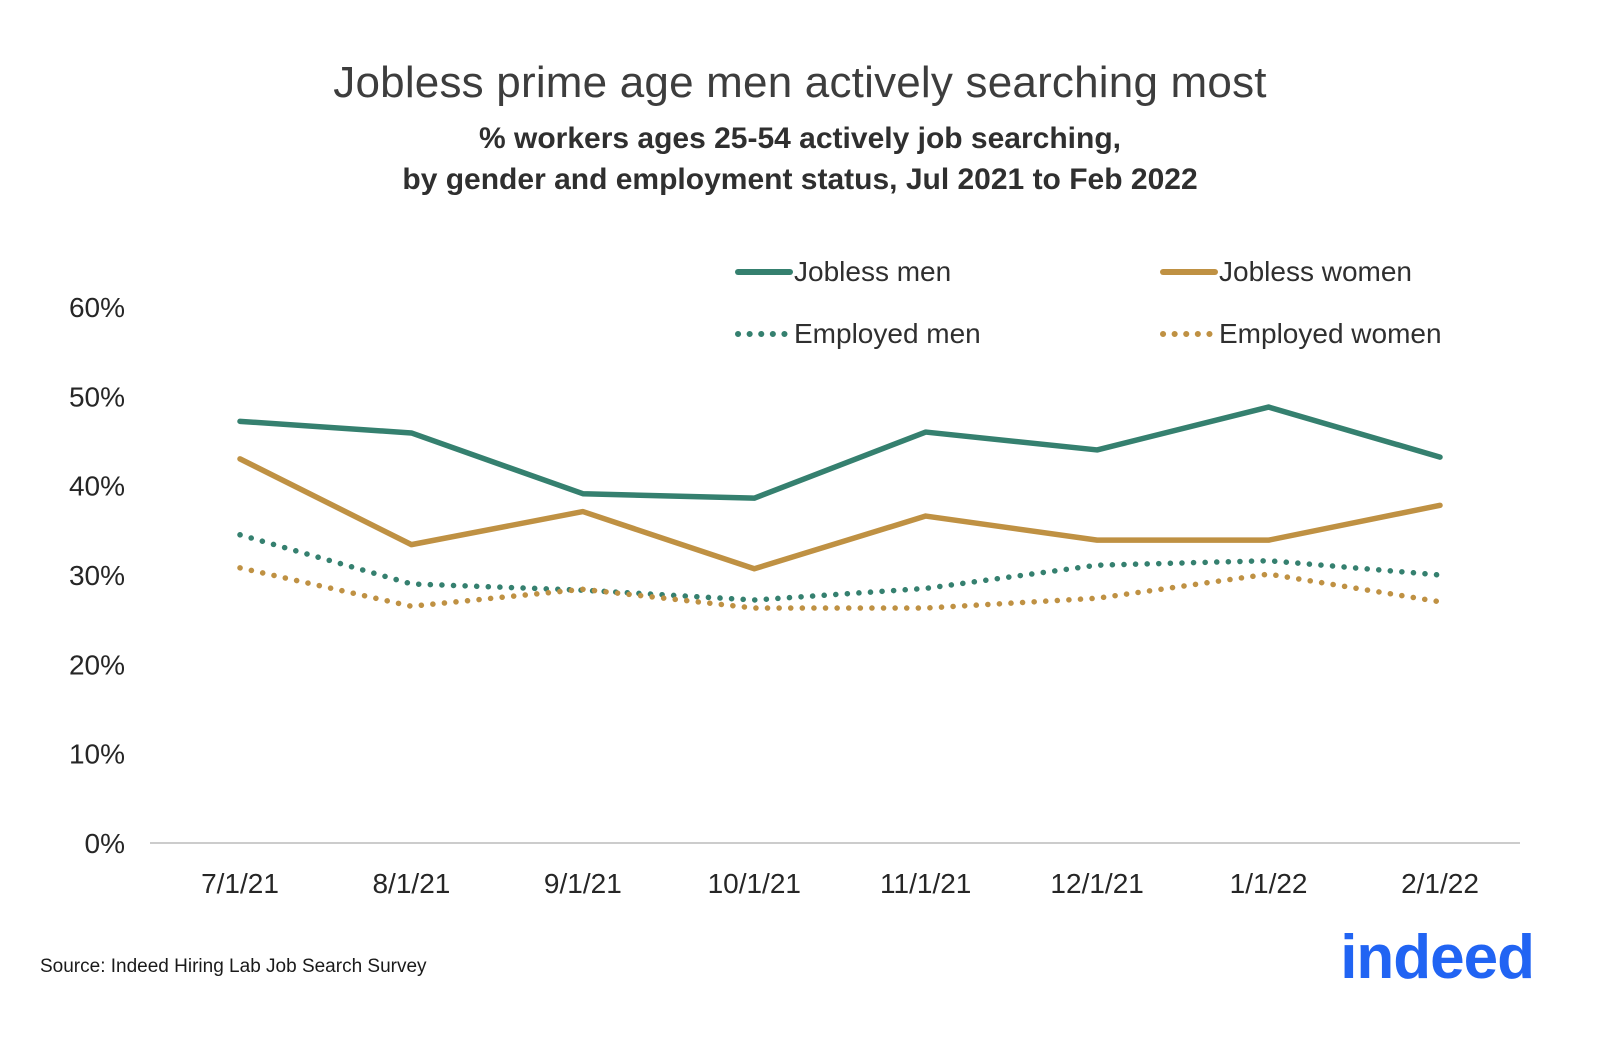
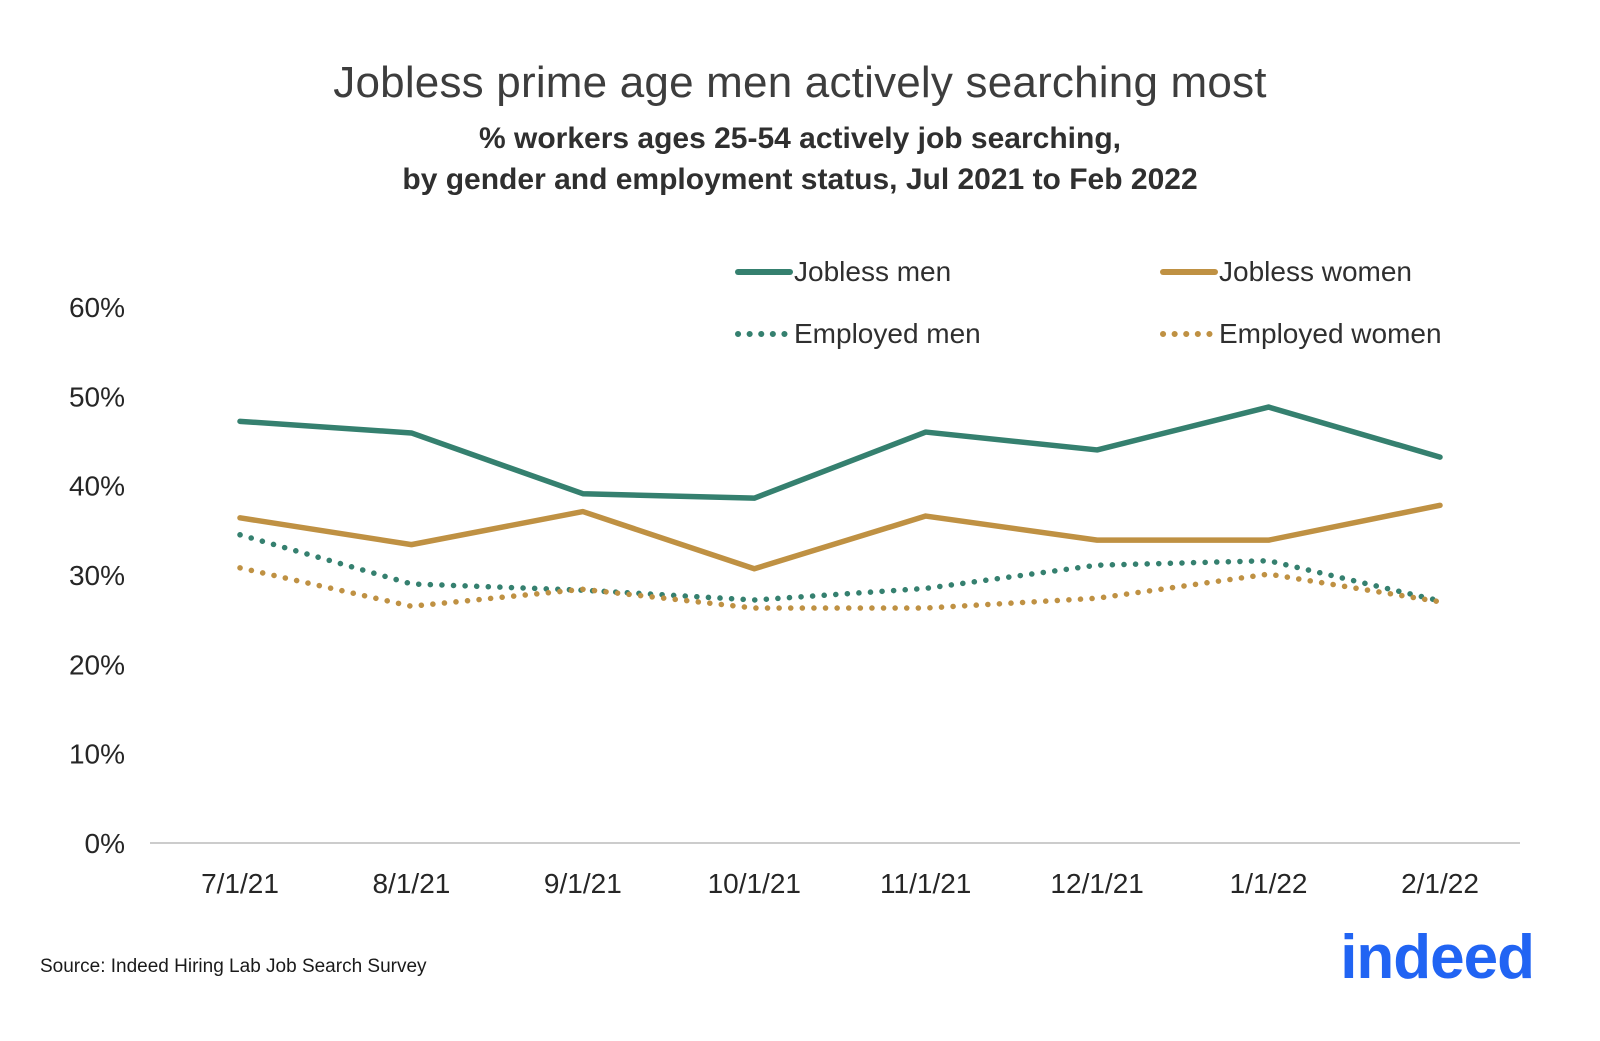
Jobless women/7/1/21: 43% -> 36%
Employed men/2/1/22: 30% -> 27%
